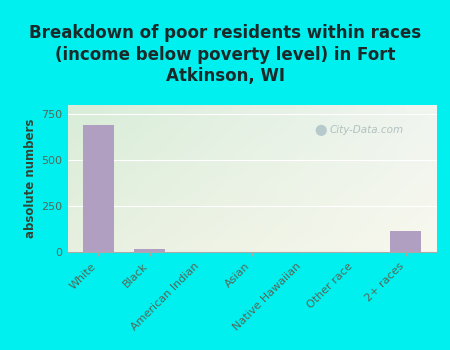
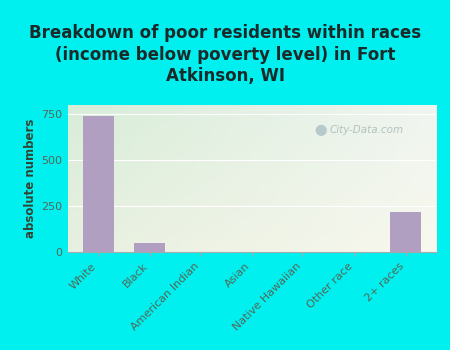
White: 690 -> 740
Black: 20 -> 50
2+ races: 120 -> 220
